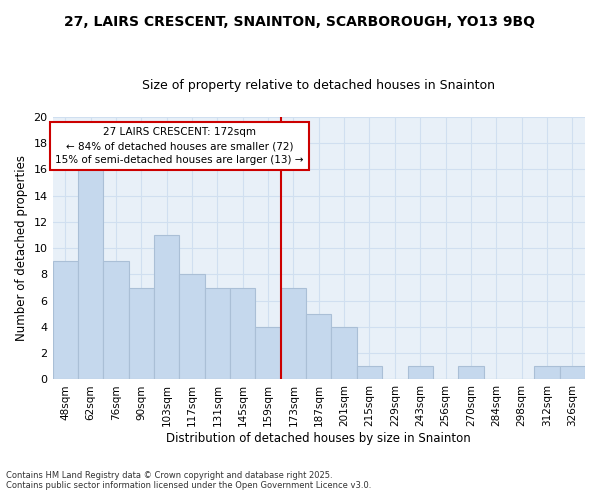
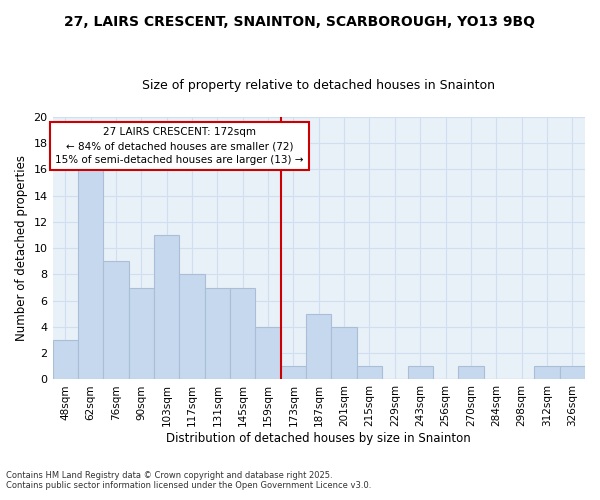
48sqm: 9 -> 3
173sqm: 7 -> 1
